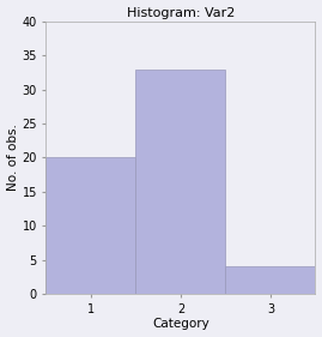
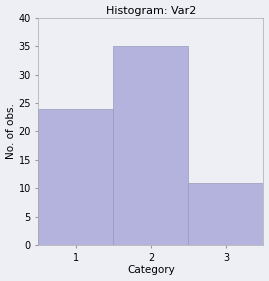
1: 20 -> 24
2: 33 -> 35
3: 4 -> 11
